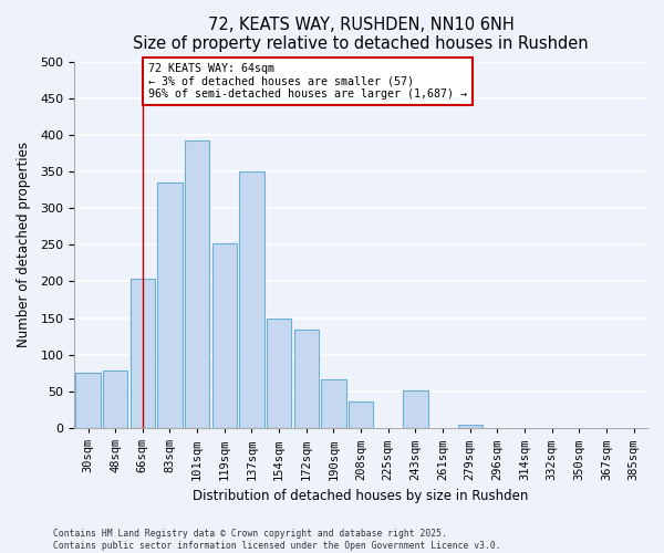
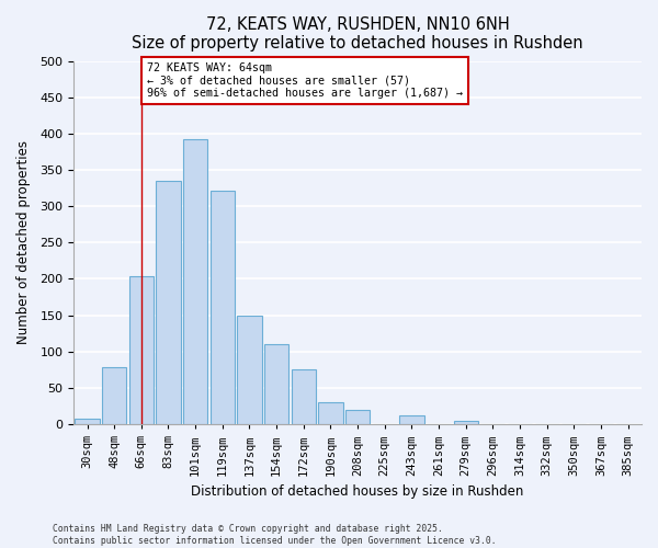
30sqm: 76 -> 8
119sqm: 252 -> 322
137sqm: 350 -> 150
154sqm: 150 -> 110
172sqm: 134 -> 75
190sqm: 66 -> 30
208sqm: 36 -> 20
243sqm: 52 -> 13
